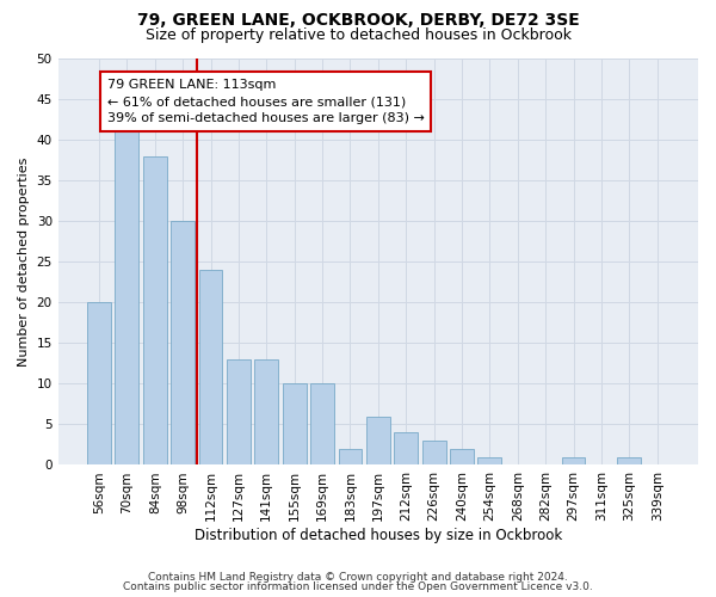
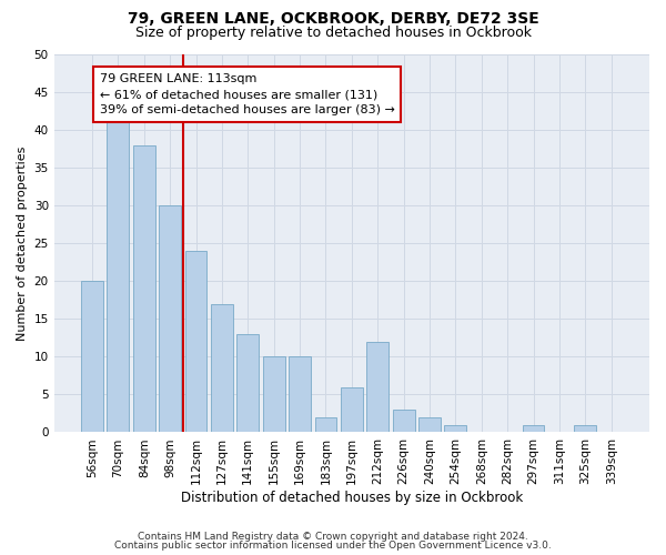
127sqm: 13 -> 17
212sqm: 4 -> 12
